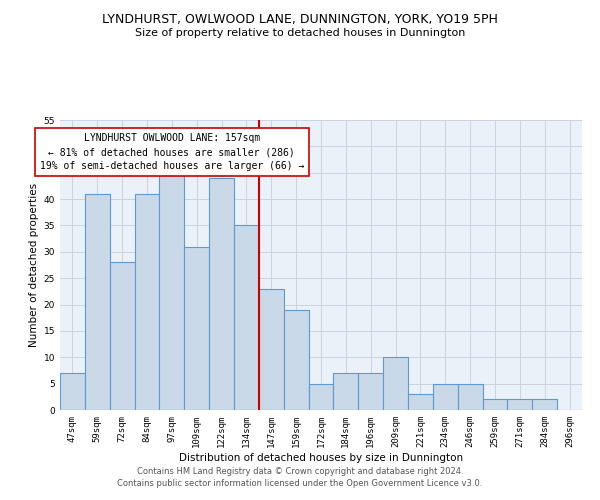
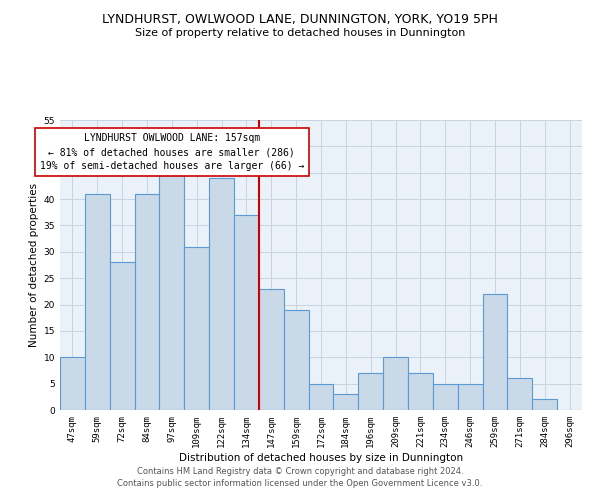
47sqm: 7 -> 10
134sqm: 35 -> 37
184sqm: 7 -> 3
221sqm: 3 -> 7
259sqm: 2 -> 22
271sqm: 2 -> 6
